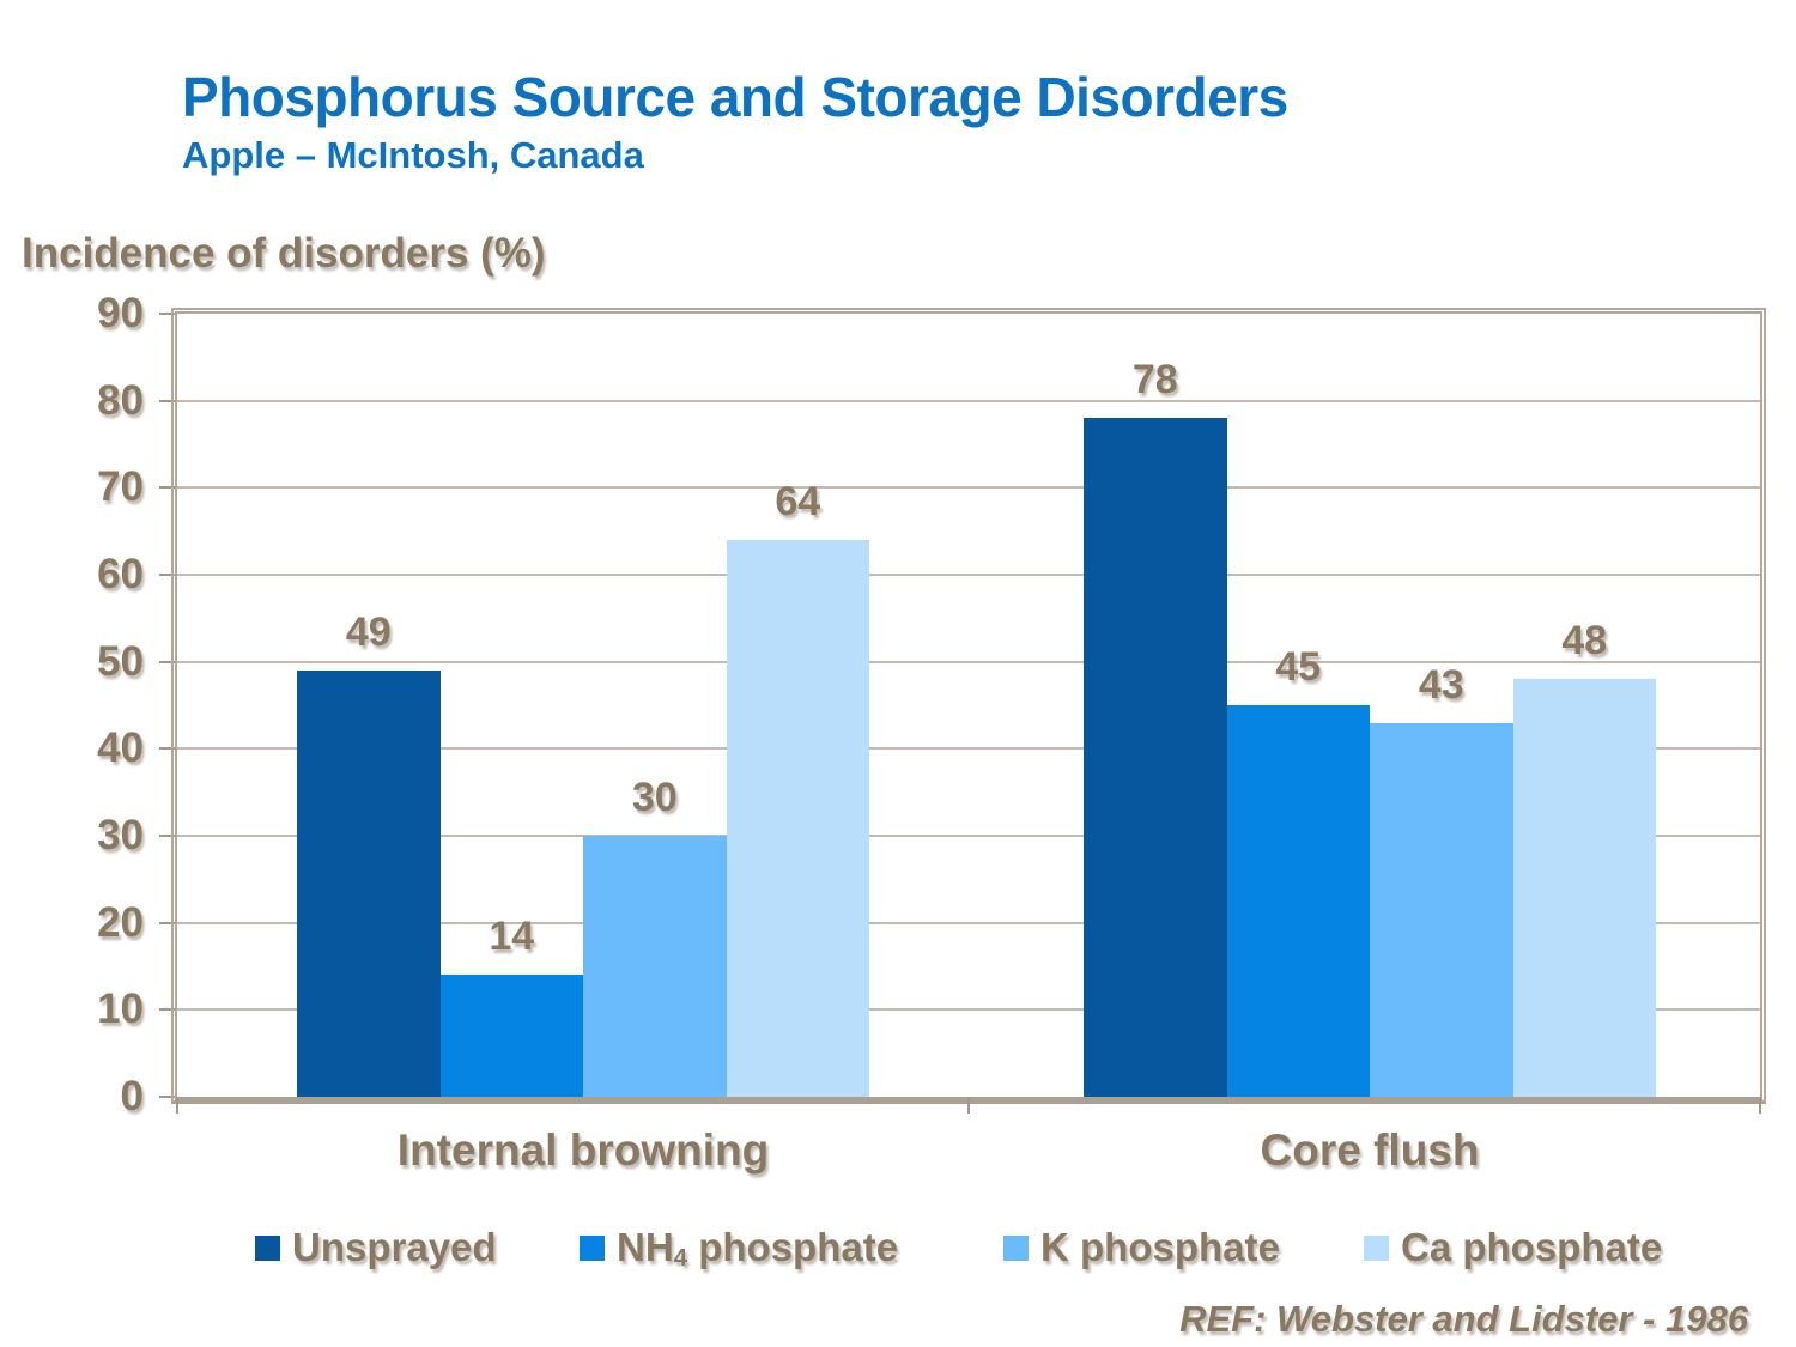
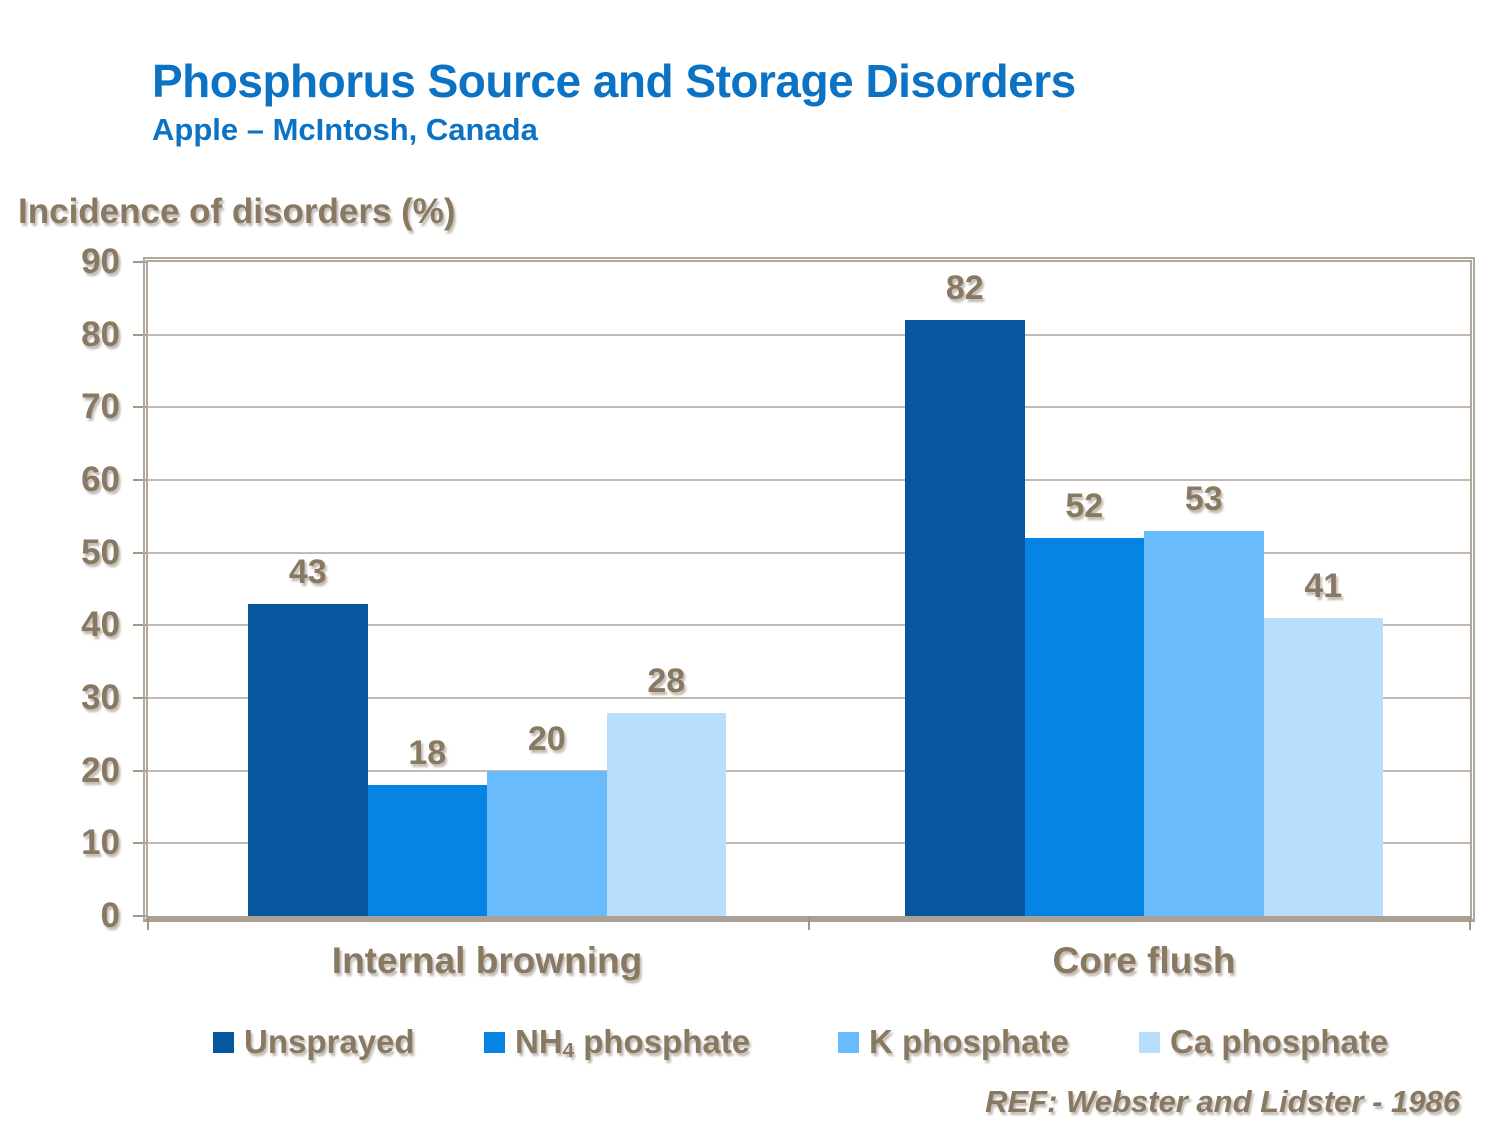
Unsprayed/Internal browning: 49 -> 43
NH4 phosphate/Internal browning: 14 -> 18
K phosphate/Internal browning: 30 -> 20
Ca phosphate/Internal browning: 64 -> 28
Unsprayed/Core flush: 78 -> 82
NH4 phosphate/Core flush: 45 -> 52
K phosphate/Core flush: 43 -> 53
Ca phosphate/Core flush: 48 -> 41
